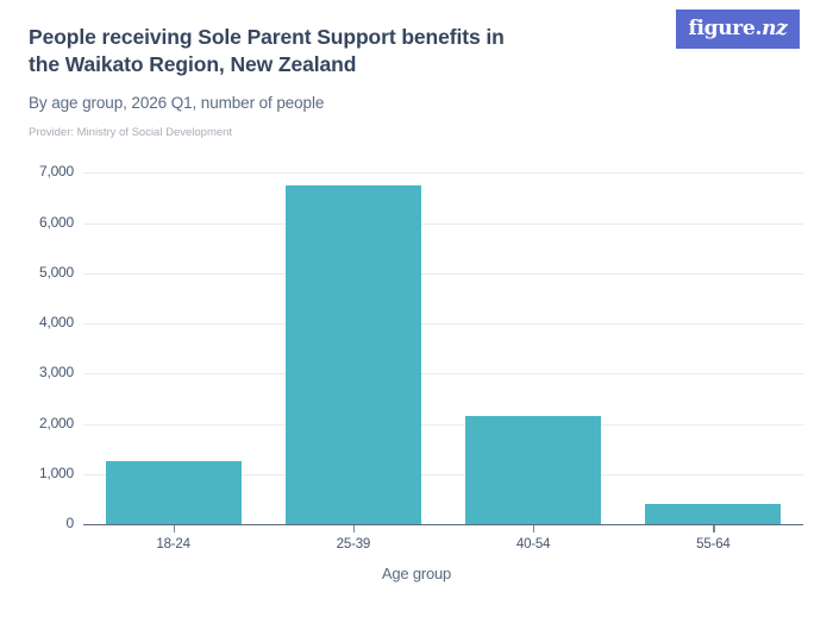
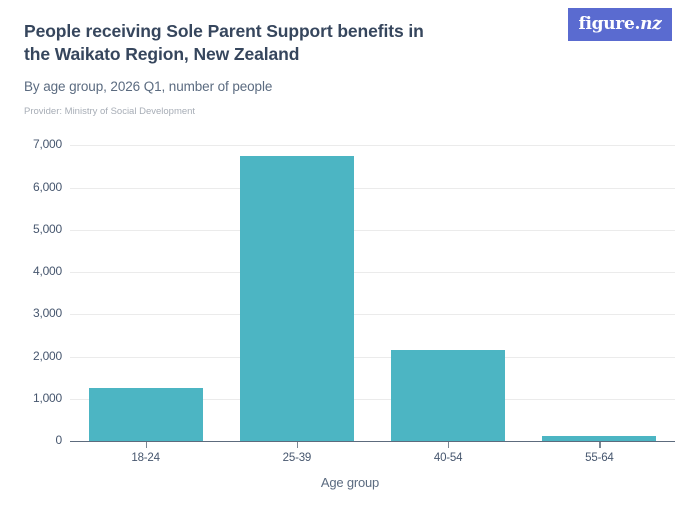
55-64: 400 -> 100
